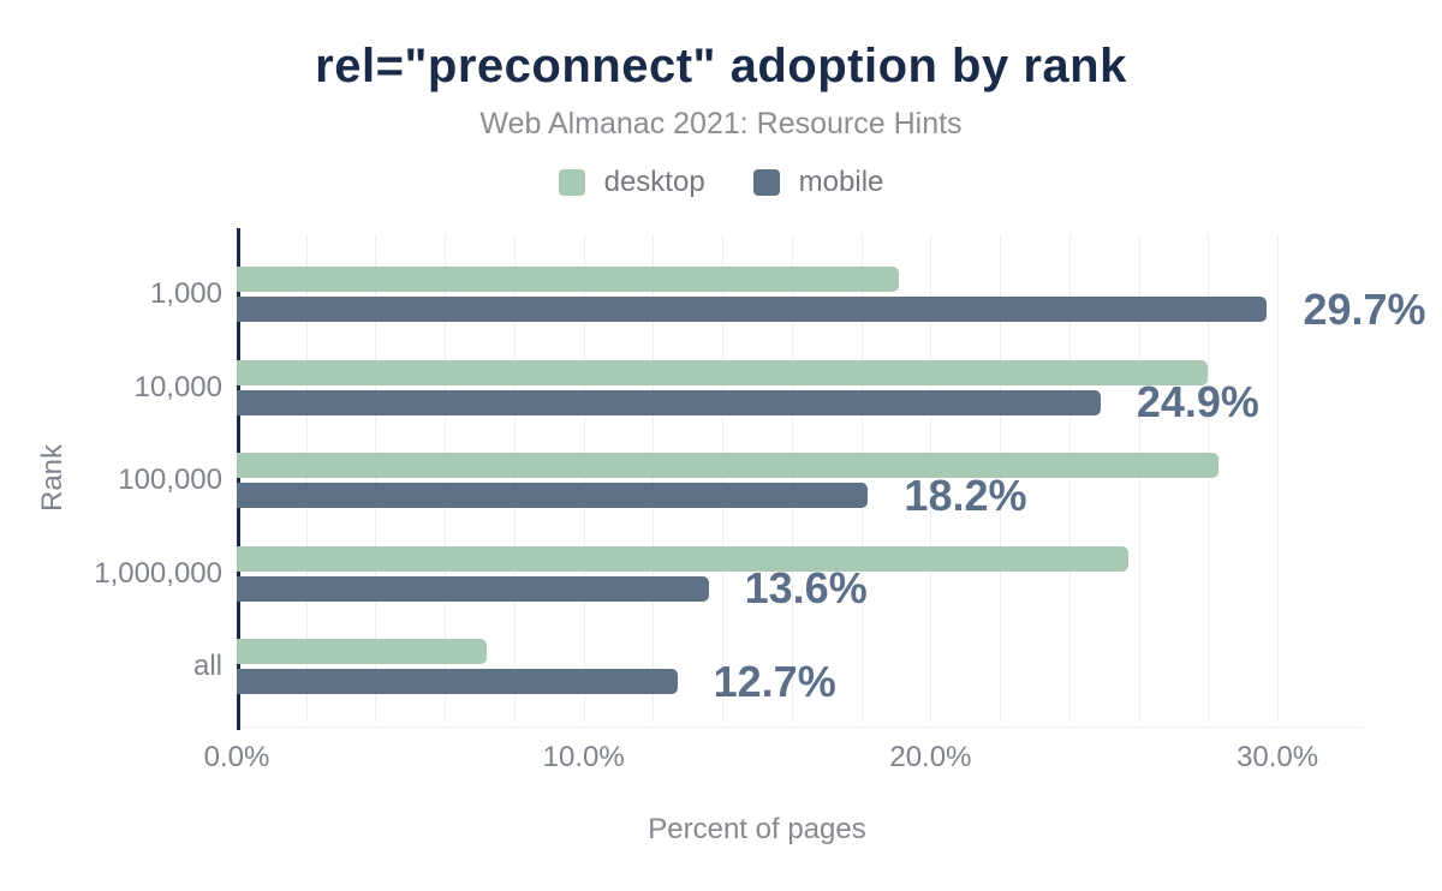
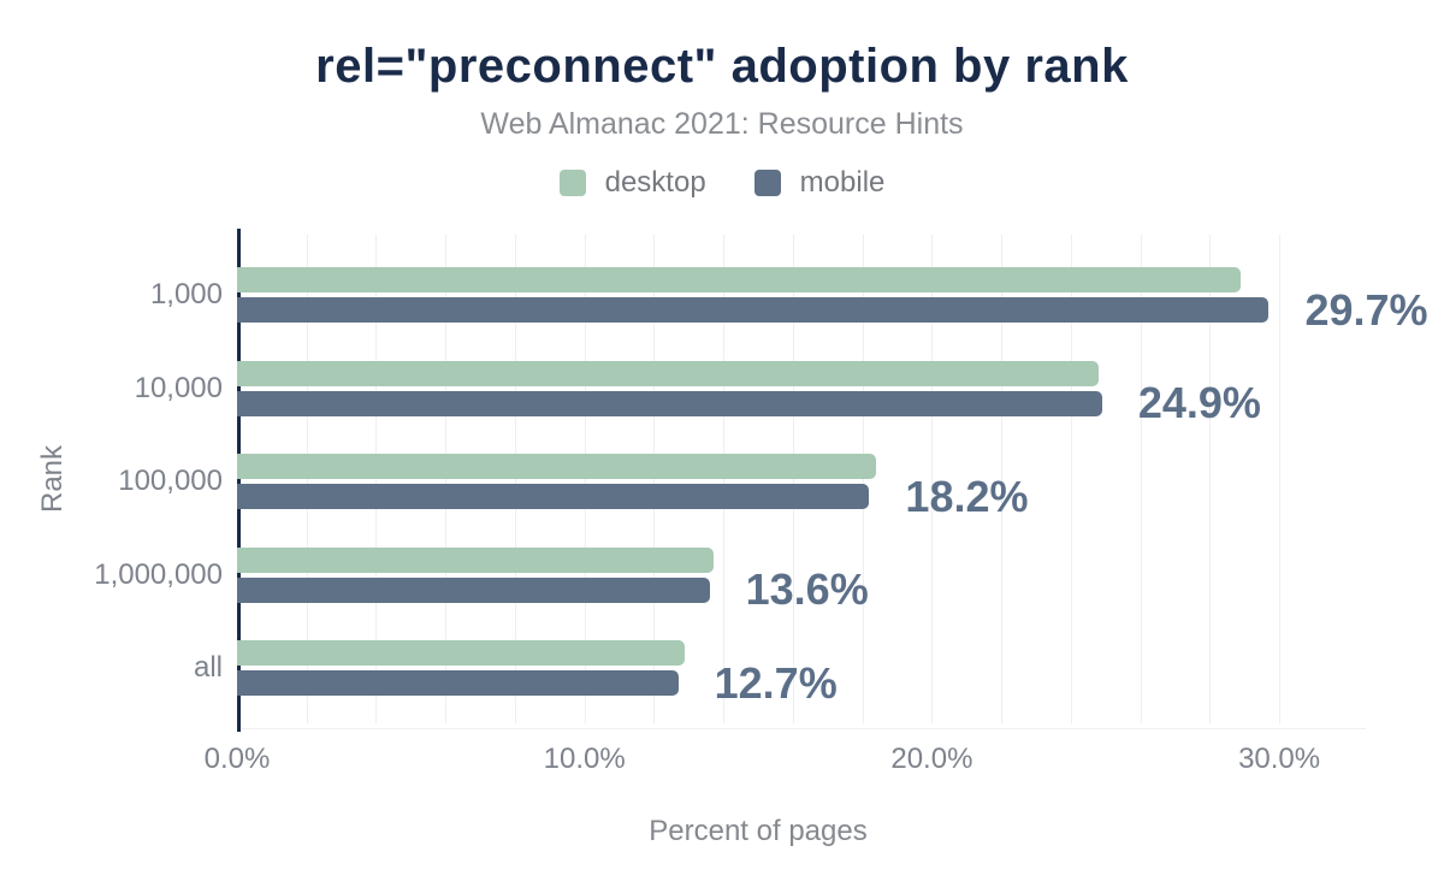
desktop/1,000: 19.1% -> 28.9%
desktop/10,000: 28.0% -> 24.8%
desktop/100,000: 28.3% -> 18.4%
desktop/1,000,000: 25.7% -> 13.7%
desktop/all: 7.2% -> 12.9%
